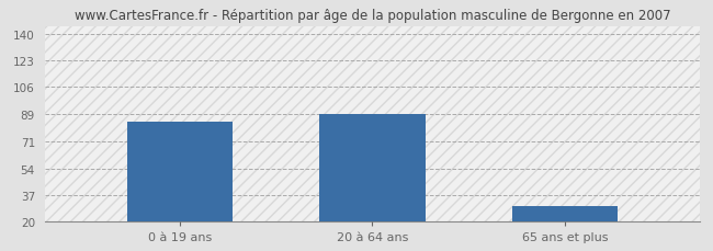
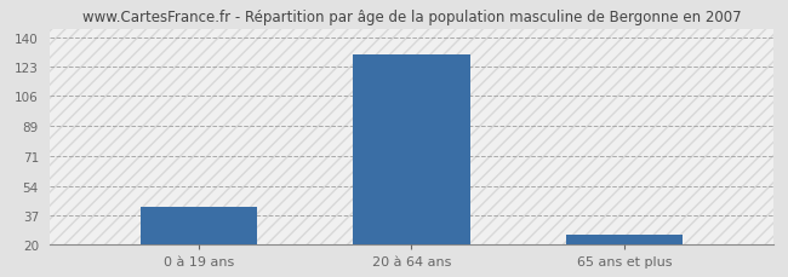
0 à 19 ans: 84 -> 42
20 à 64 ans: 89 -> 130
65 ans et plus: 30 -> 26
